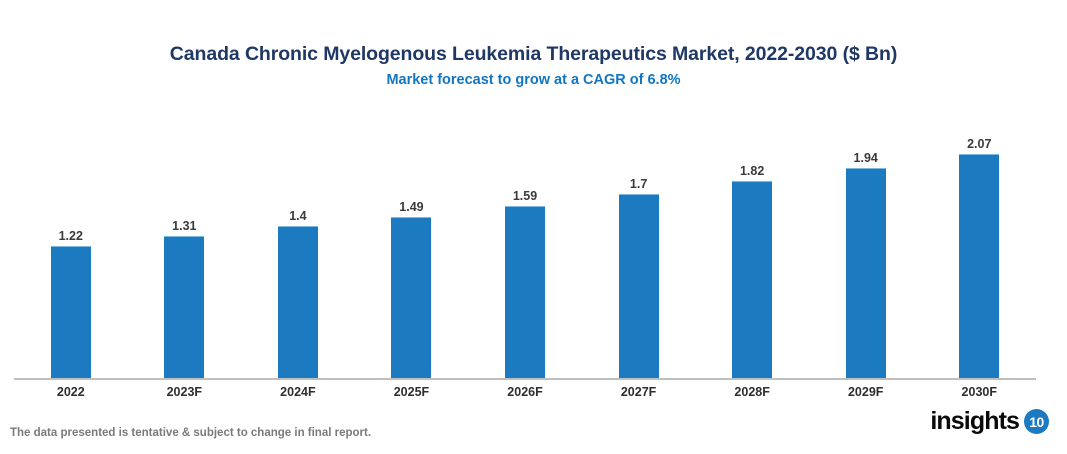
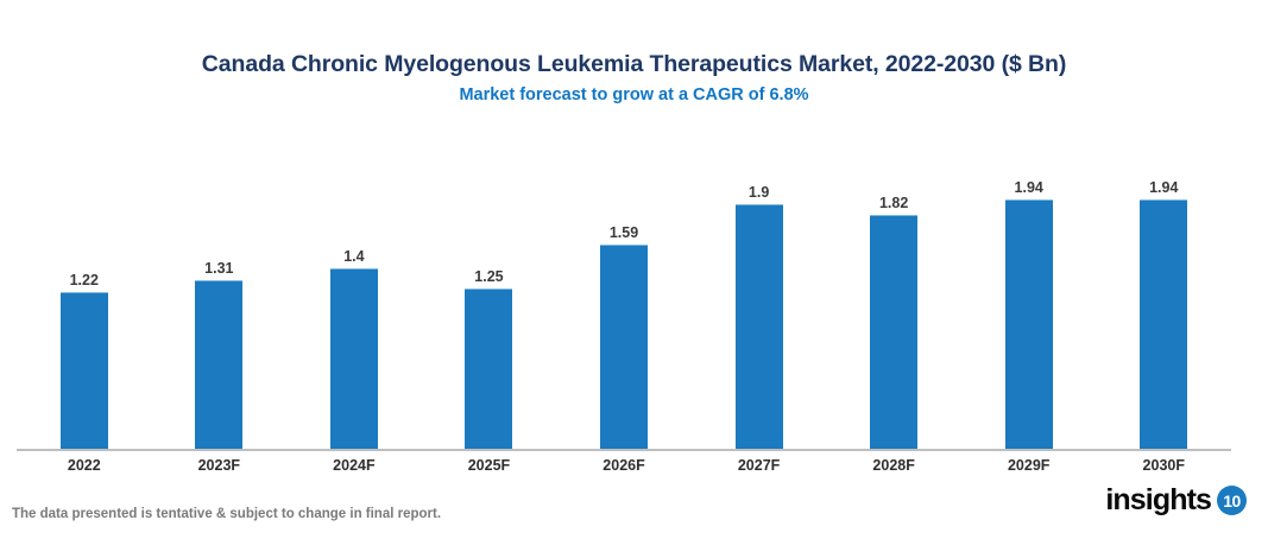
2025F: 1.49 -> 1.25
2027F: 1.7 -> 1.9
2030F: 2.07 -> 1.94
